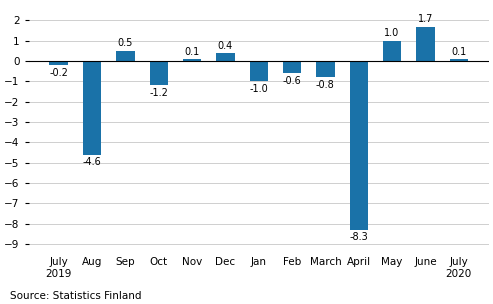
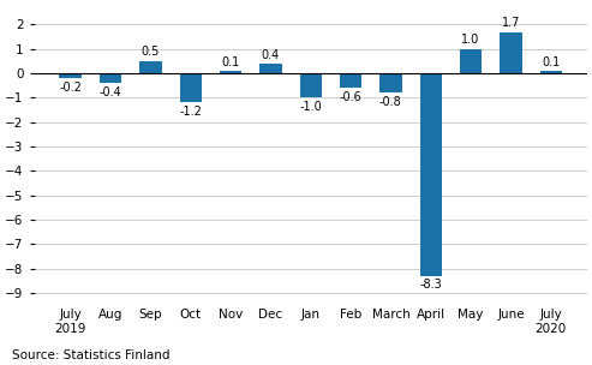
Aug: -4.6 -> -0.4
